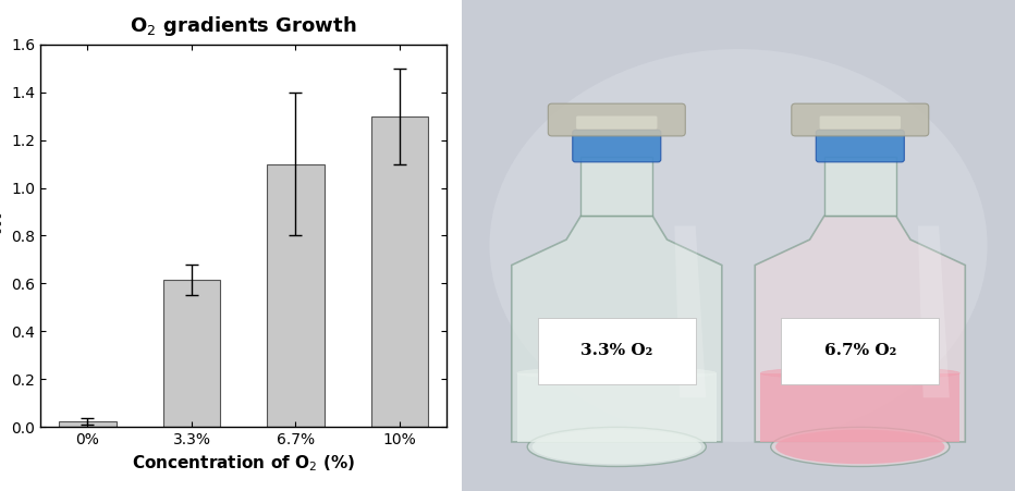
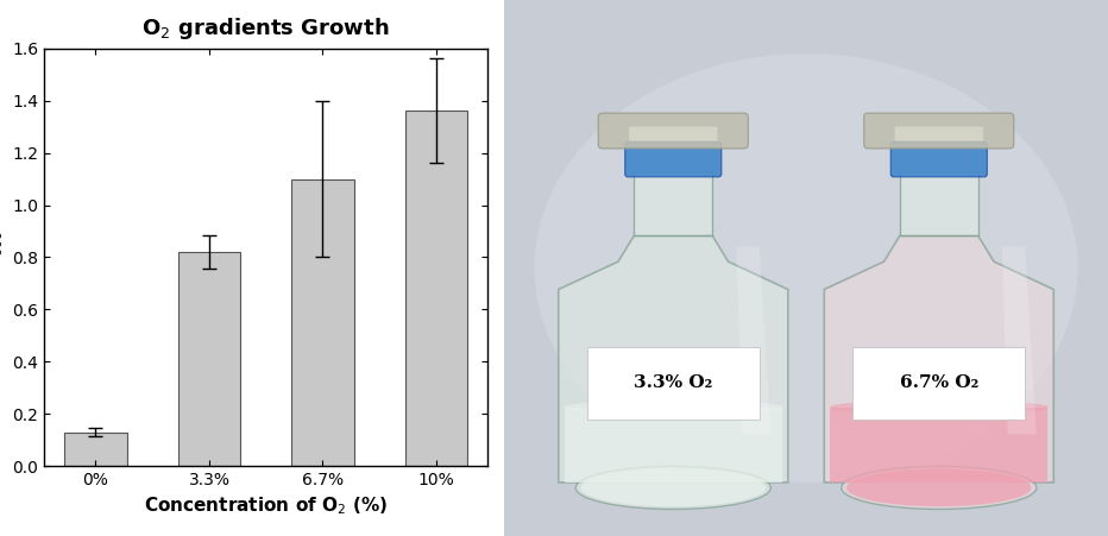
0%: 0.025 -> 0.130
3.3%: 0.615 -> 0.820
10%: 1.300 -> 1.360
